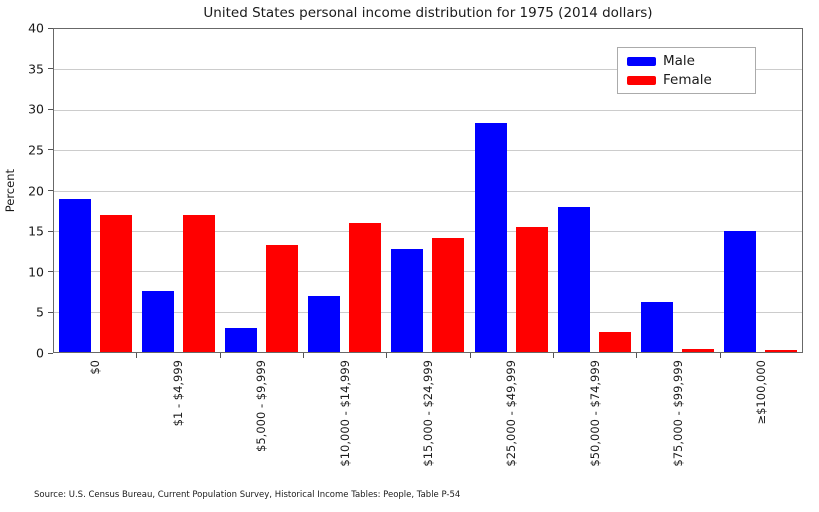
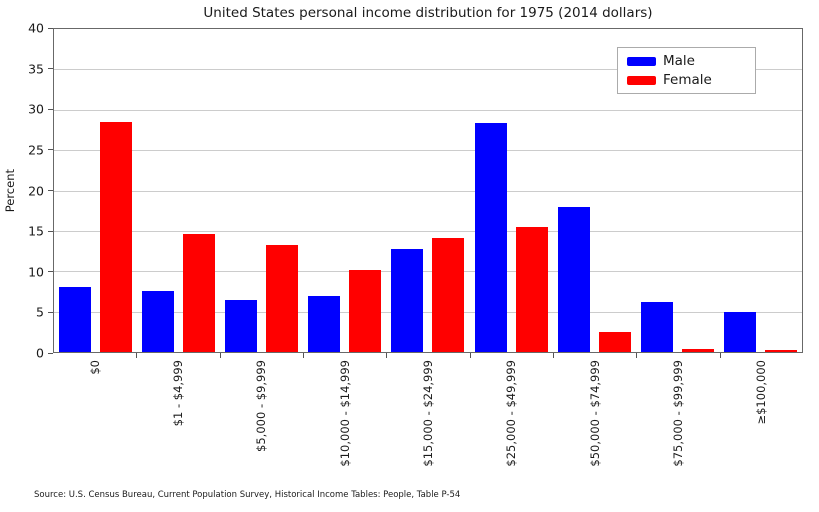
Male/$0: 19 -> 8
Female/$0: 17 -> 28
Female/$1 - $4,999: 17 -> 15
Male/$5,000 - $9,999: 3 -> 6
Female/$10,000 - $14,999: 16 -> 10
Male/≥$100,000: 15 -> 5
